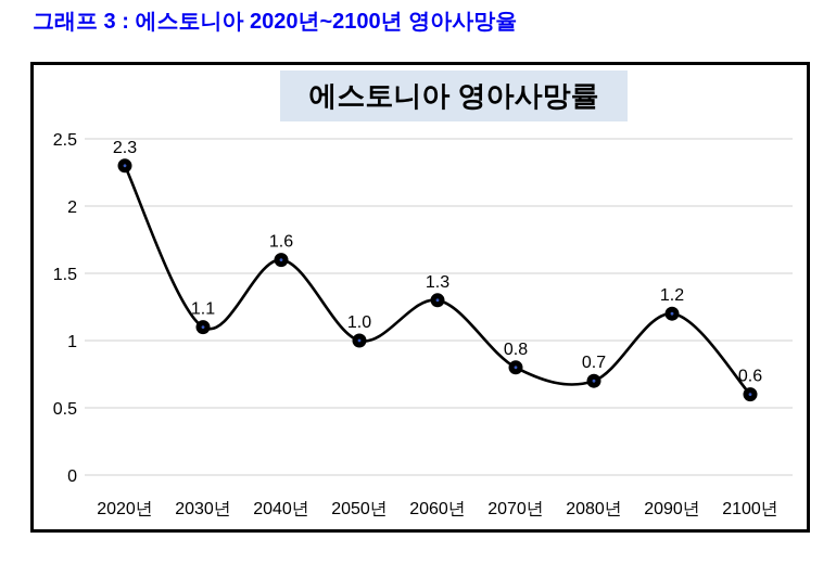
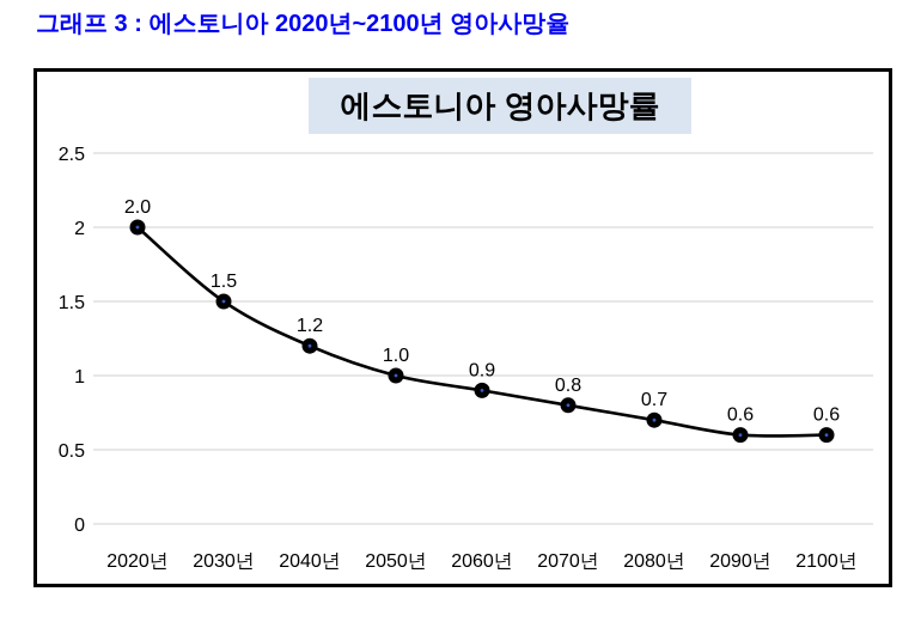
2020년: 2.3 -> 2.0
2030년: 1.1 -> 1.5
2040년: 1.6 -> 1.2
2060년: 1.3 -> 0.9
2090년: 1.2 -> 0.6
